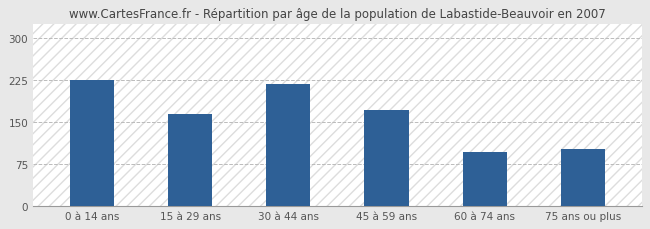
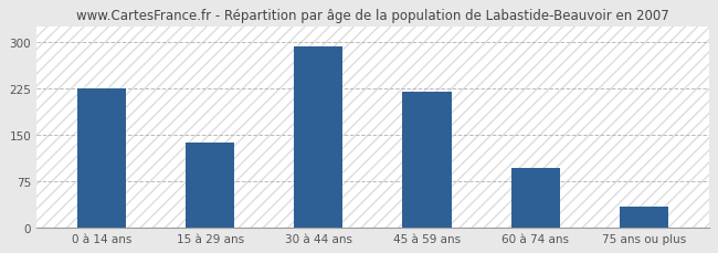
15 à 29 ans: 164 -> 137
30 à 44 ans: 218 -> 293
45 à 59 ans: 172 -> 220
75 ans ou plus: 102 -> 33
